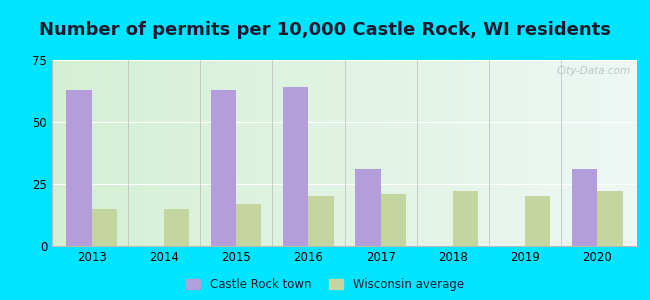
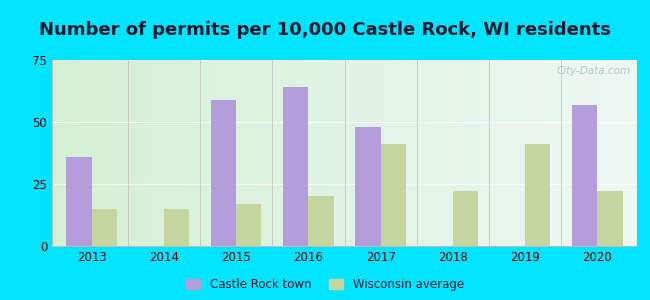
Castle Rock town/2013: 63 -> 36
Castle Rock town/2015: 63 -> 59
Castle Rock town/2017: 31 -> 48
Wisconsin average/2017: 21 -> 41
Wisconsin average/2019: 20 -> 41
Castle Rock town/2020: 31 -> 57
